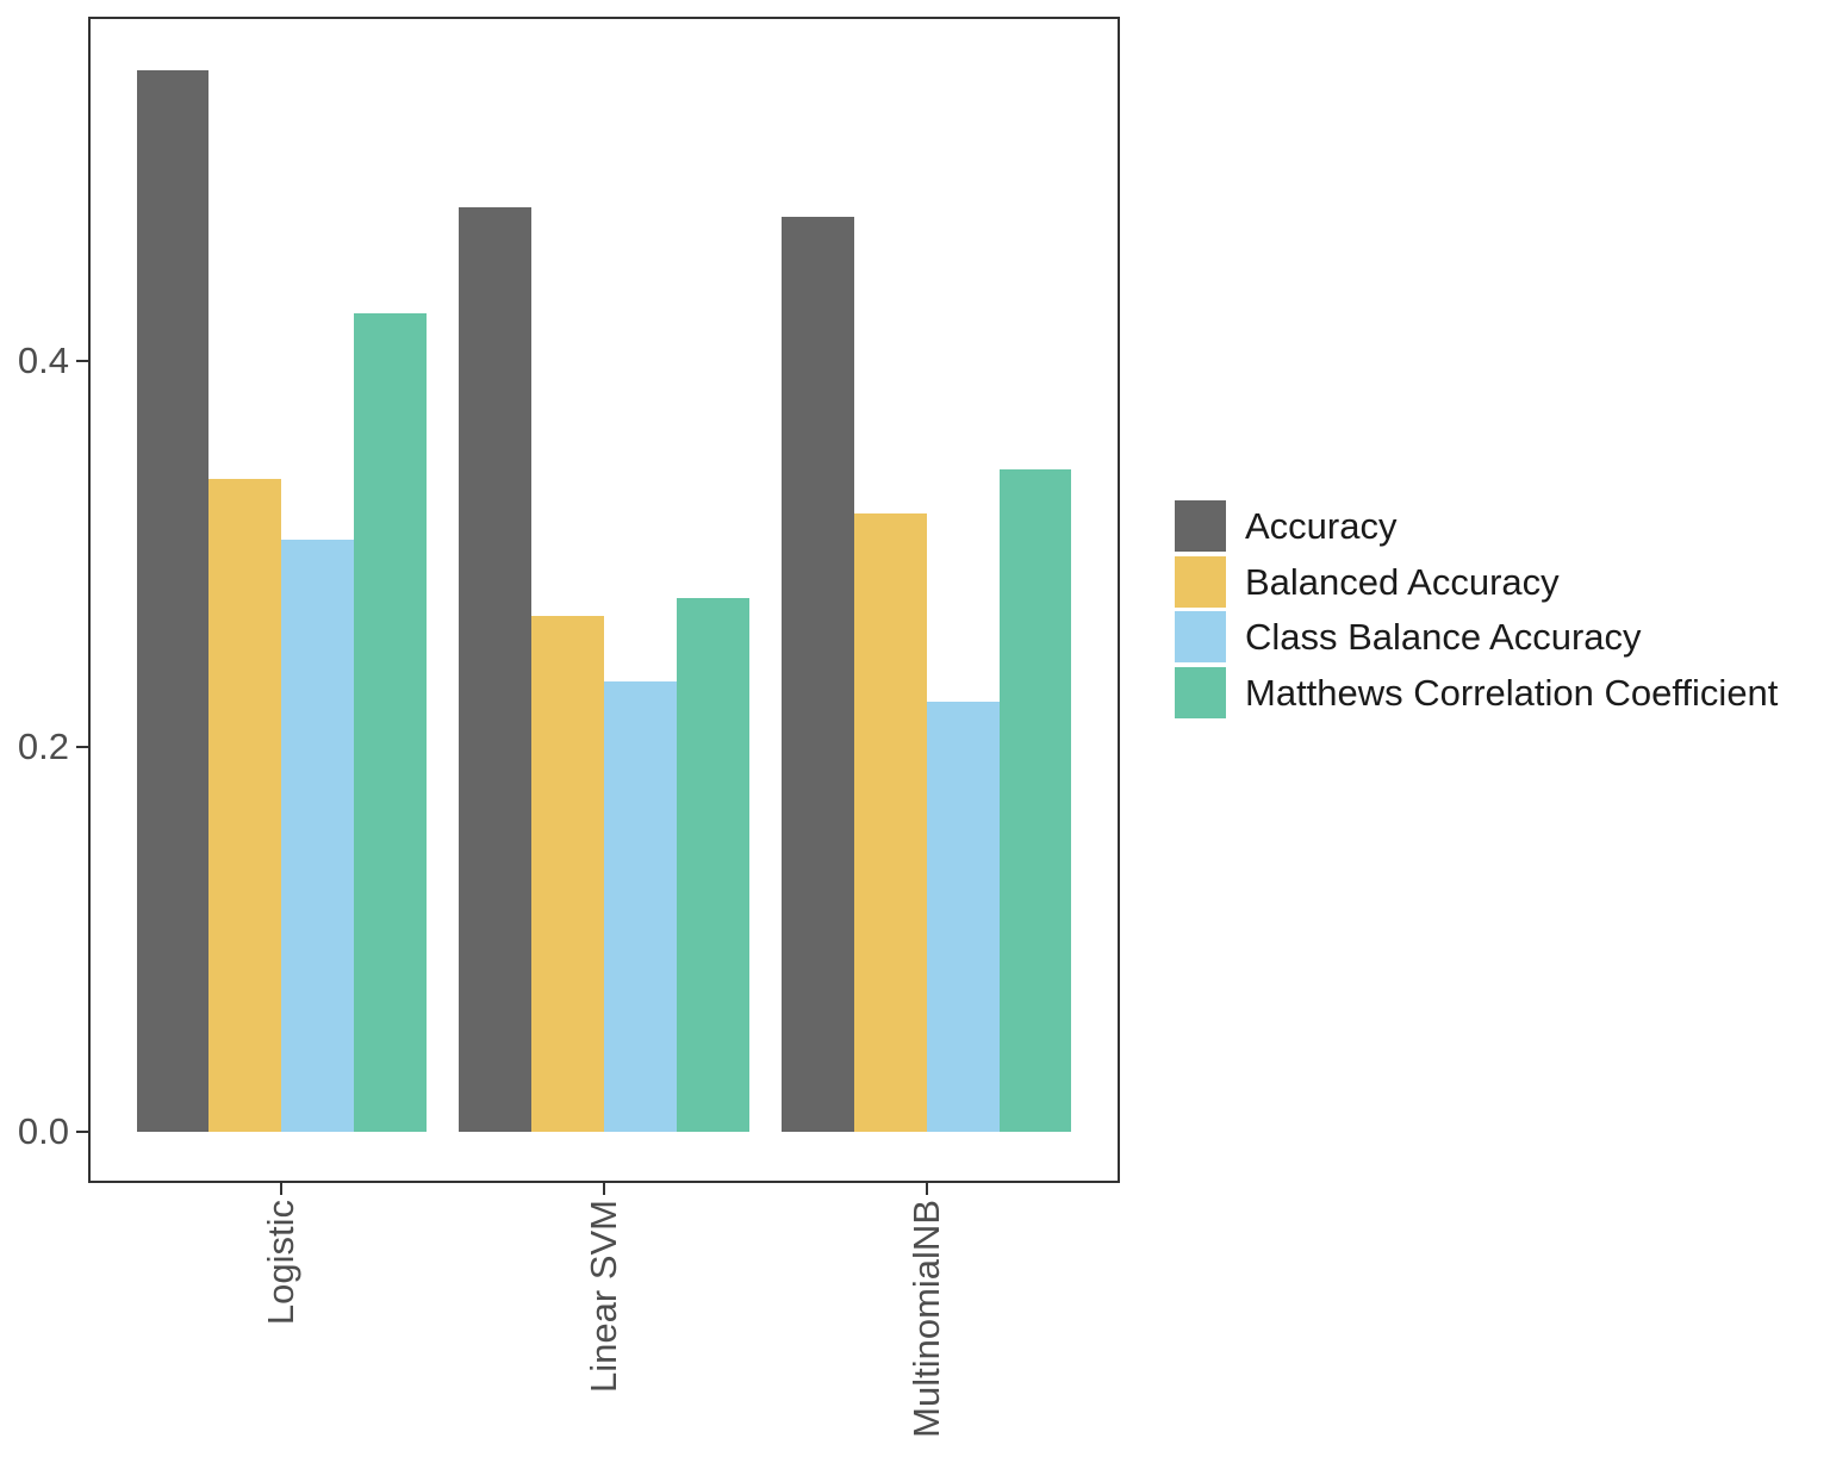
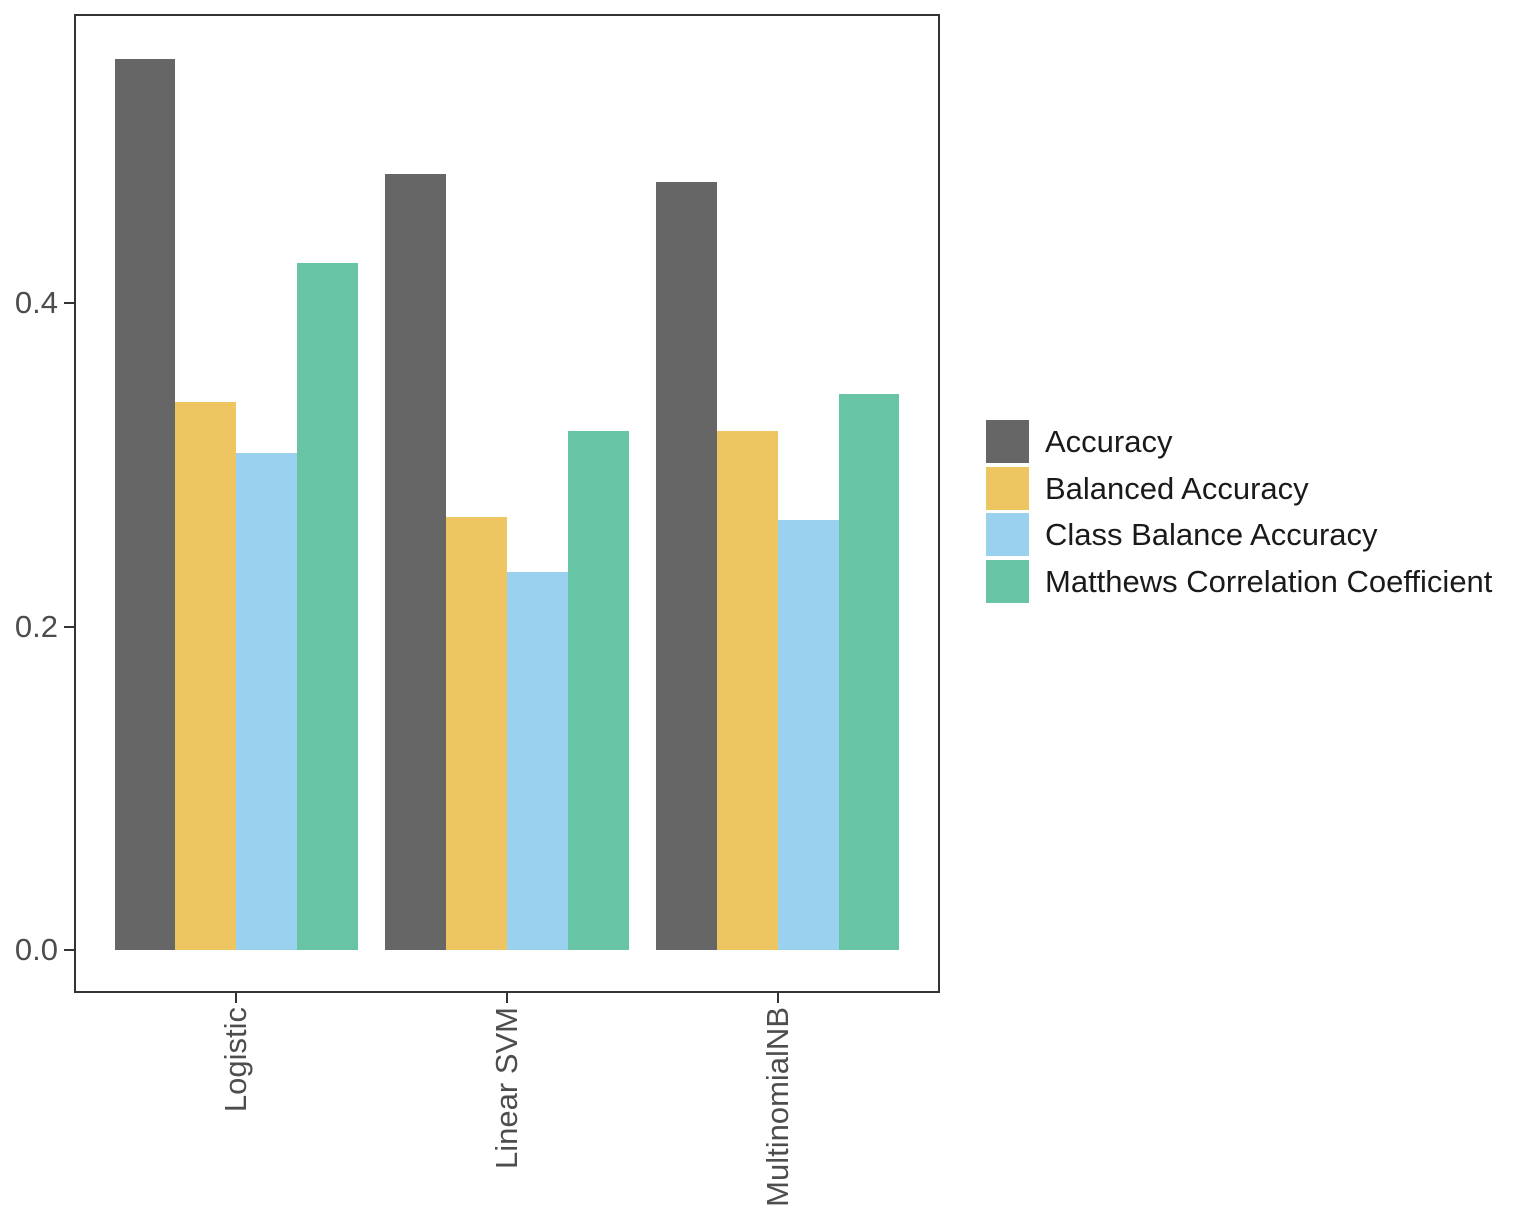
Matthews Correlation Coefficient/Linear SVM: 0.277 -> 0.321
Class Balance Accuracy/MultinomialNB: 0.223 -> 0.266
